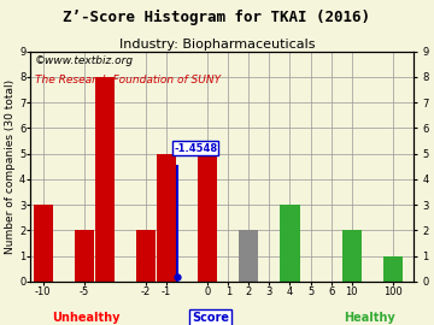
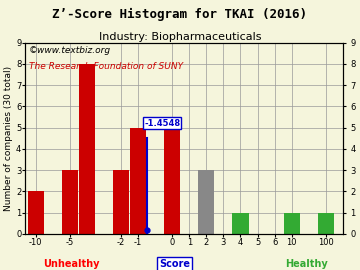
-10: 3 -> 2
-5: 2 -> 3
-2: 2 -> 3
2: 2 -> 3
4: 3 -> 1
10: 2 -> 1
